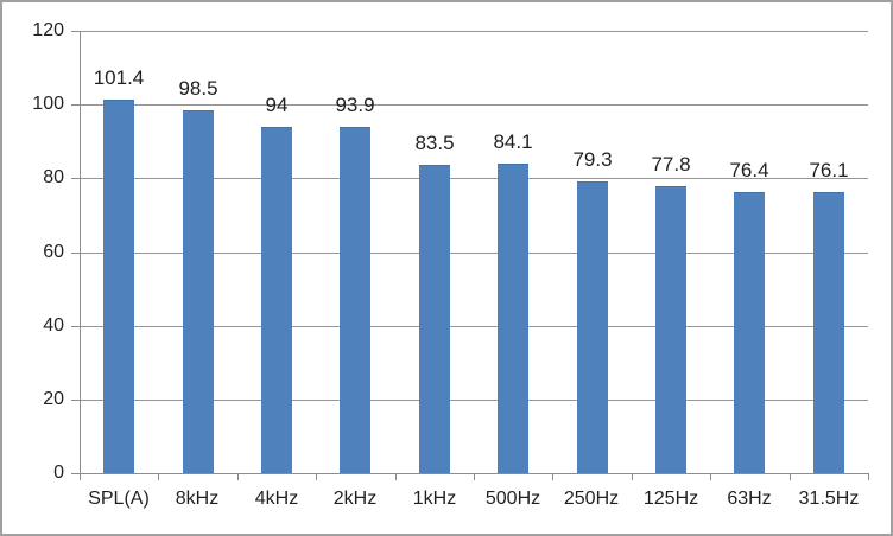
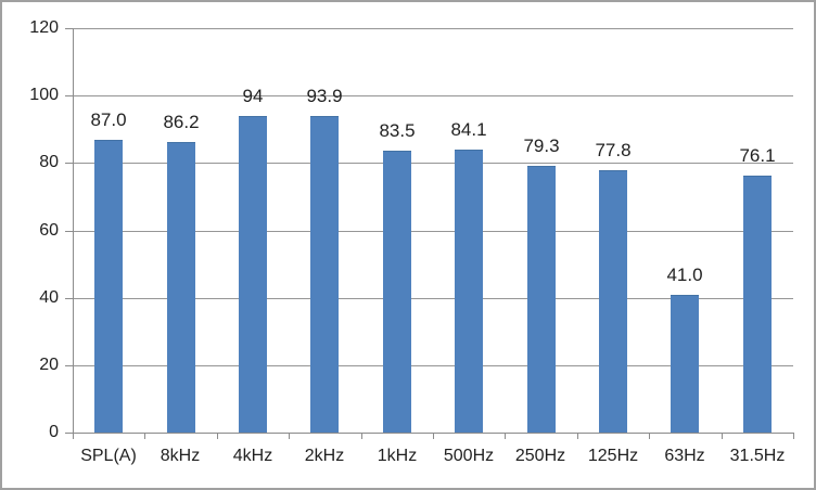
SPL(A): 101.4 -> 87.0
8kHz: 98.5 -> 86.2
63Hz: 76.4 -> 41.0
